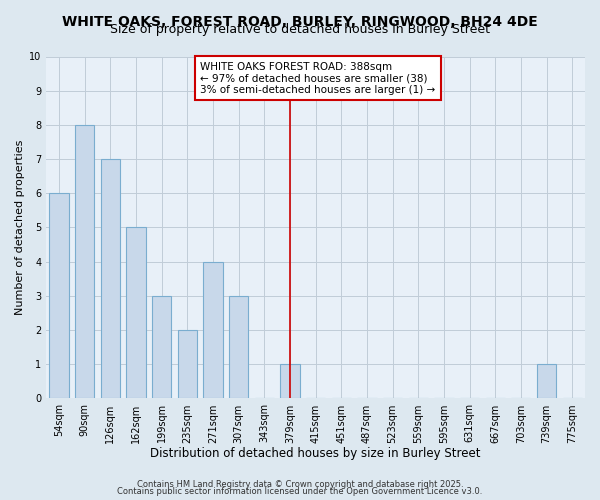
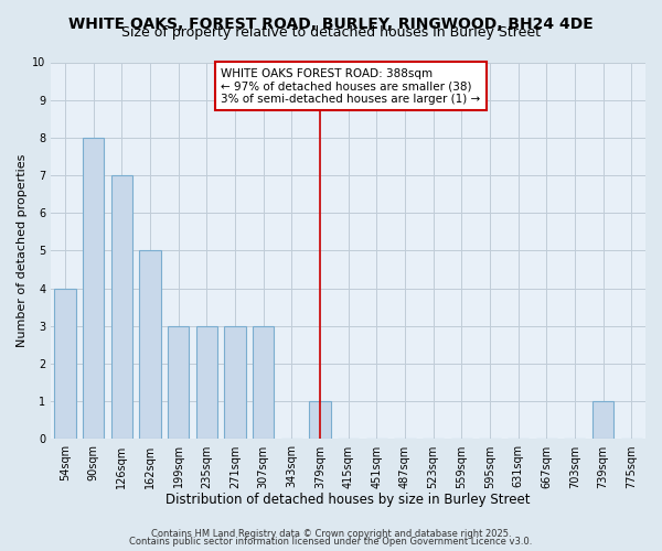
54sqm: 6 -> 4
235sqm: 2 -> 3
271sqm: 4 -> 3
